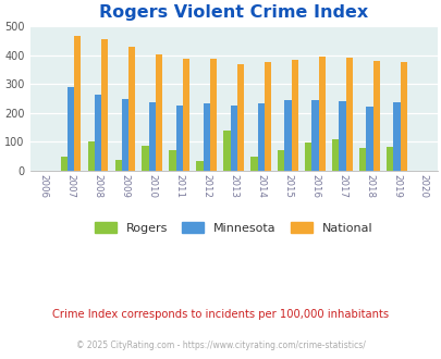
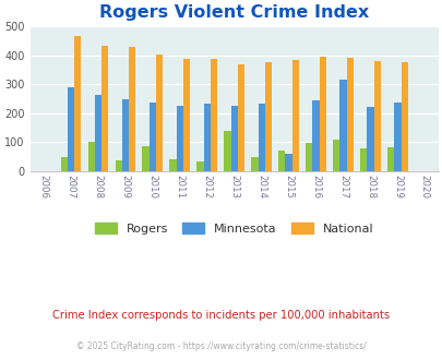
National/2008: 455 -> 435
Rogers/2011: 70 -> 40
Minnesota/2015: 246 -> 60
Minnesota/2017: 242 -> 315
